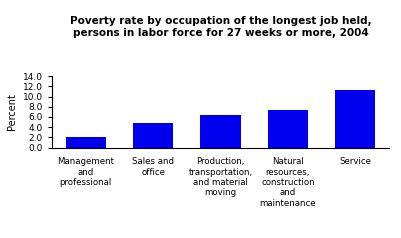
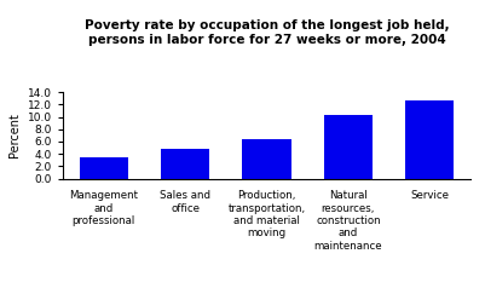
Management and professional: 2.0 -> 3.4
Natural resources, construction and maintenance: 7.4 -> 10.4
Service: 11.3 -> 12.6
